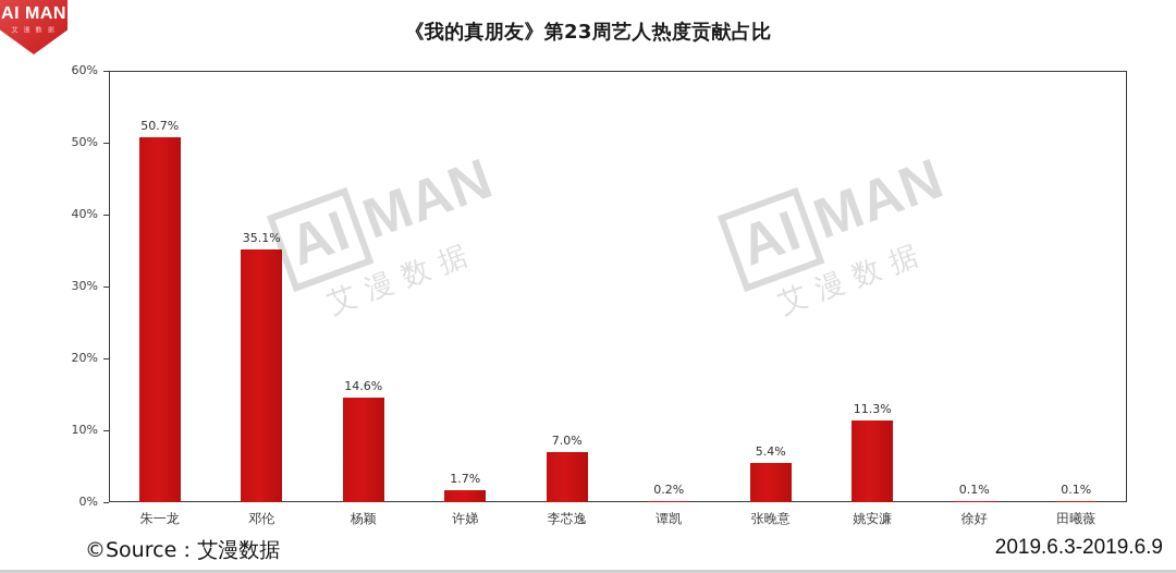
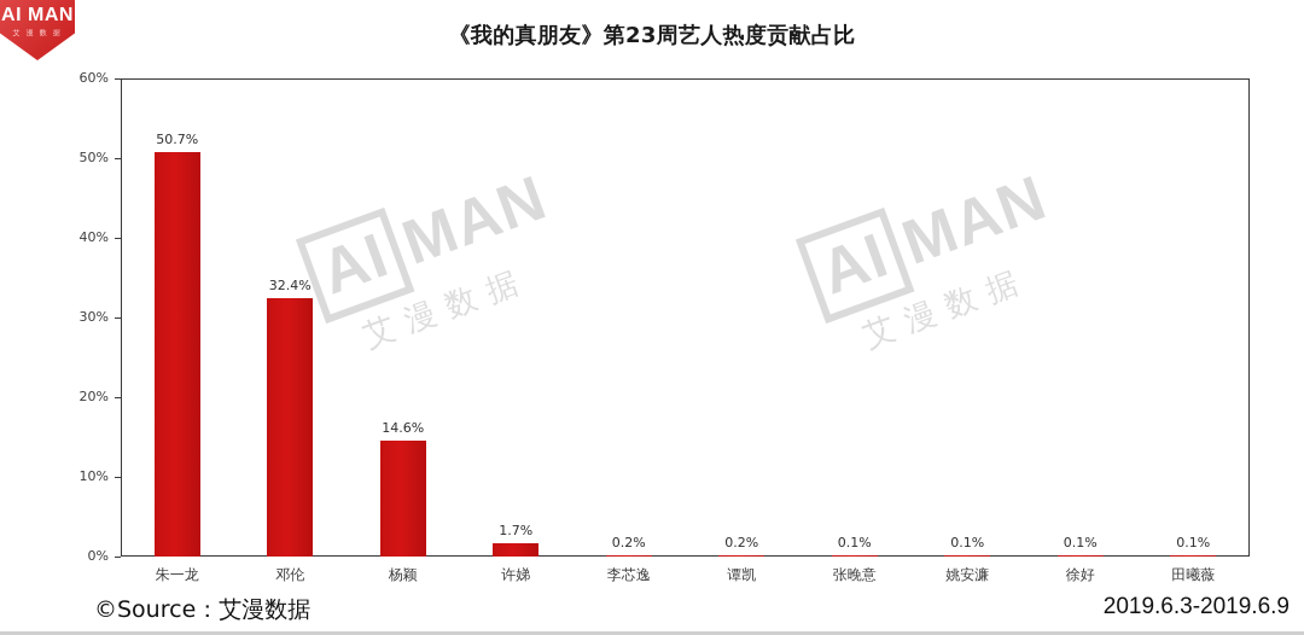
邓伦: 35.1% -> 32.4%
李芯逸: 7.0% -> 0.2%
张晚意: 5.4% -> 0.1%
姚安濂: 11.3% -> 0.1%
